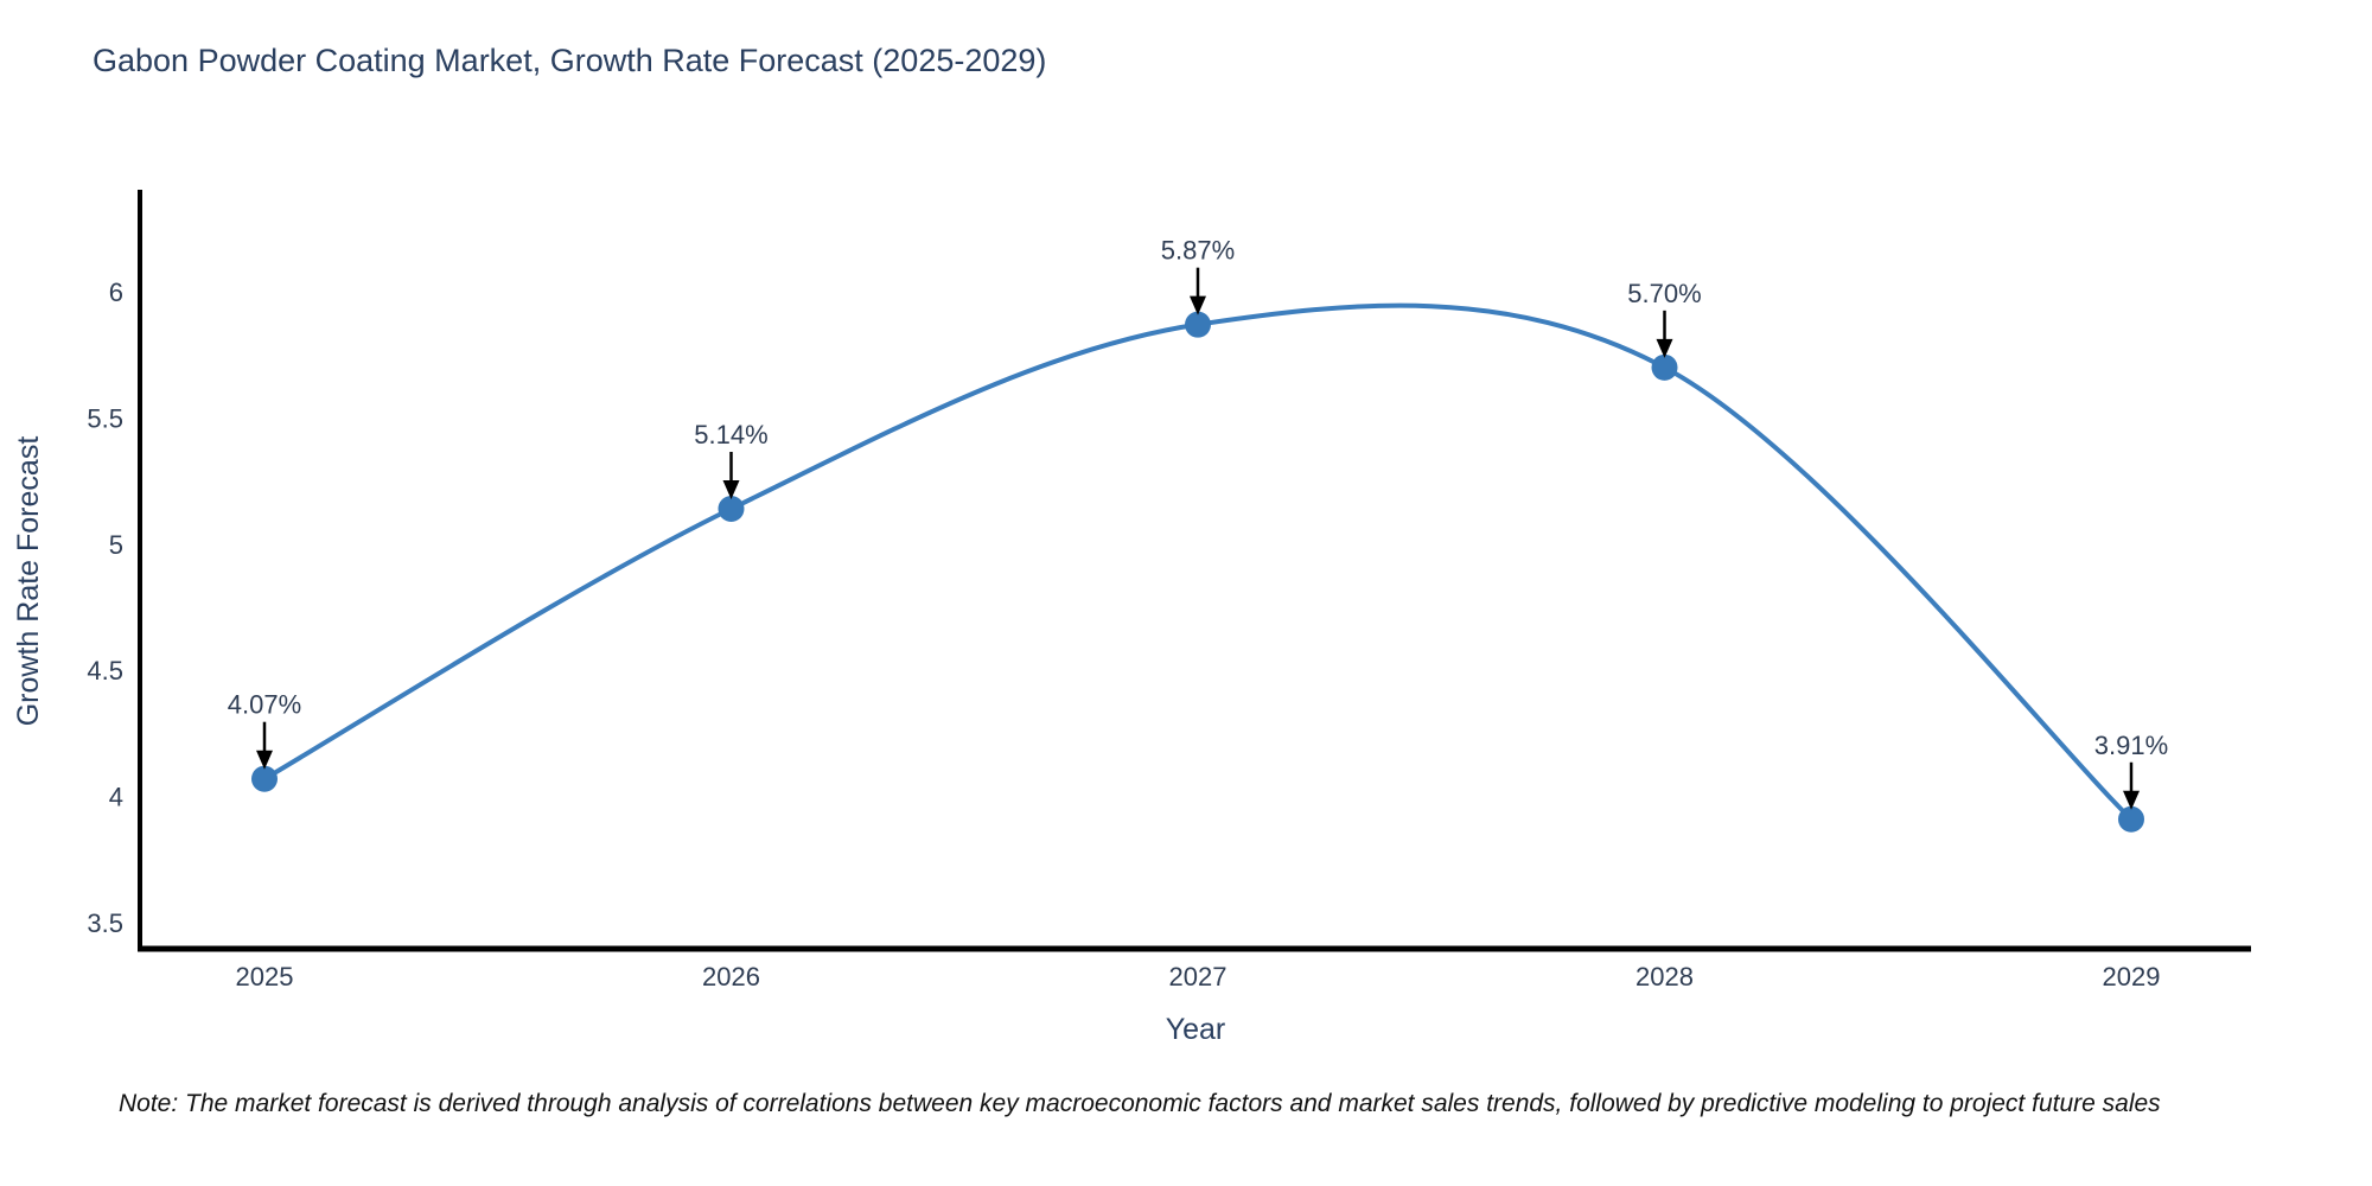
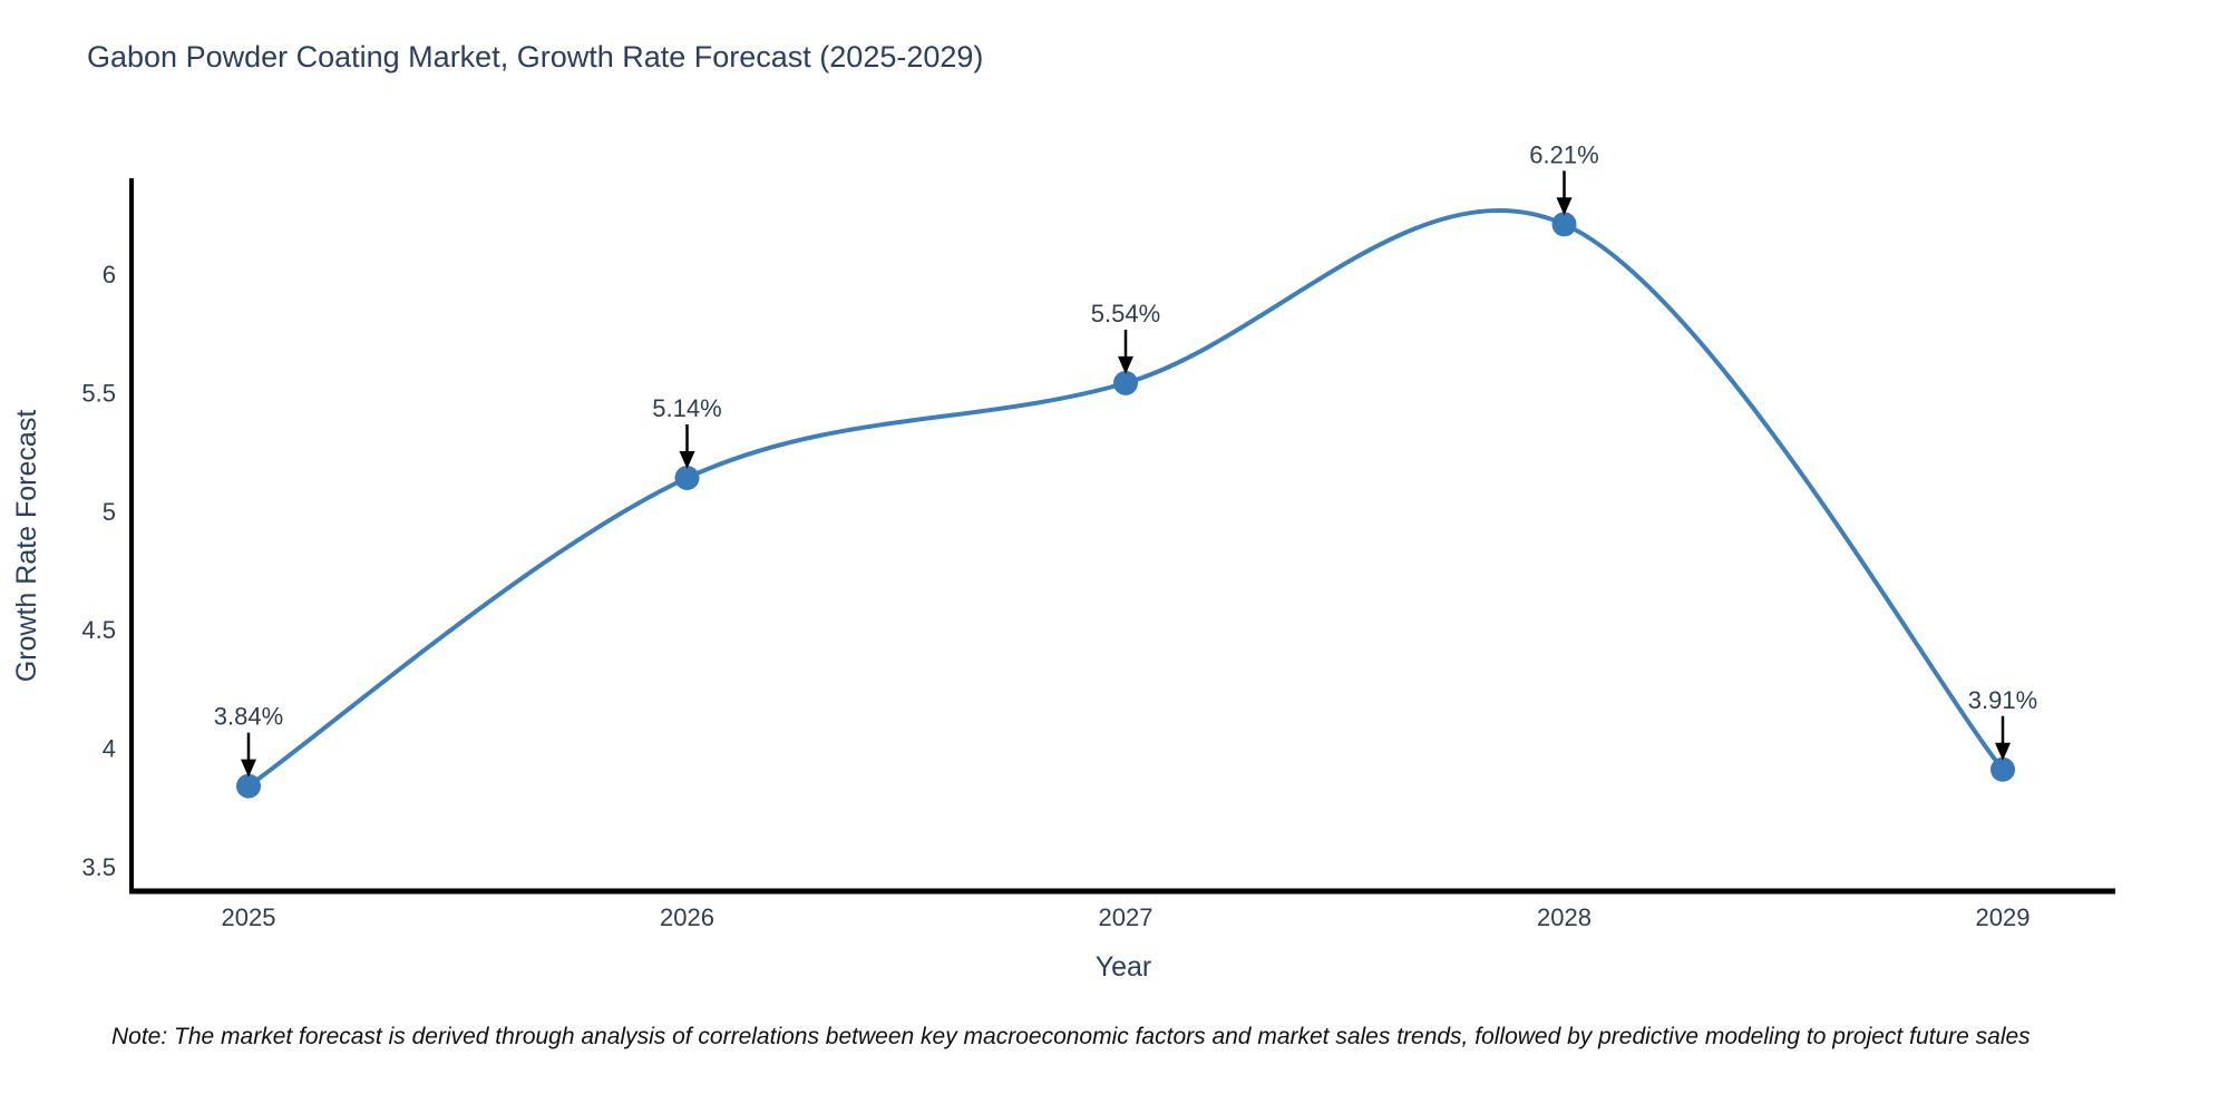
2025: 4.07% -> 3.84%
2027: 5.87% -> 5.54%
2028: 5.70% -> 6.21%
